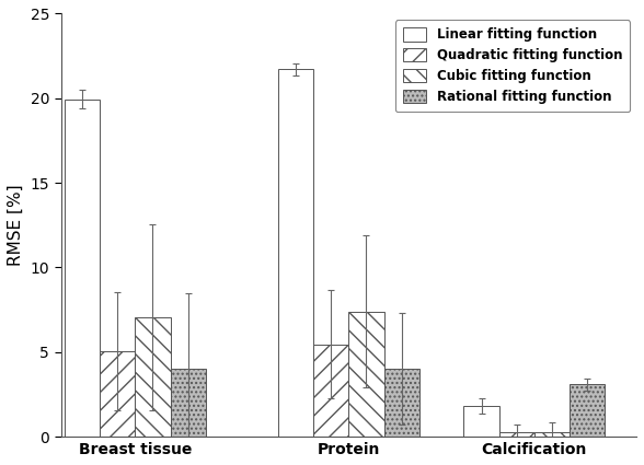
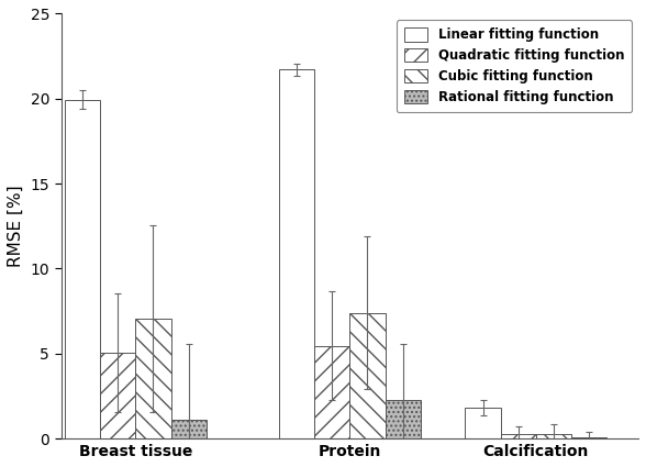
Rational fitting function/Breast tissue: 4.0 -> 1.1
Rational fitting function/Protein: 4.0 -> 2.3
Rational fitting function/Calcification: 3.1 -> 0.1
